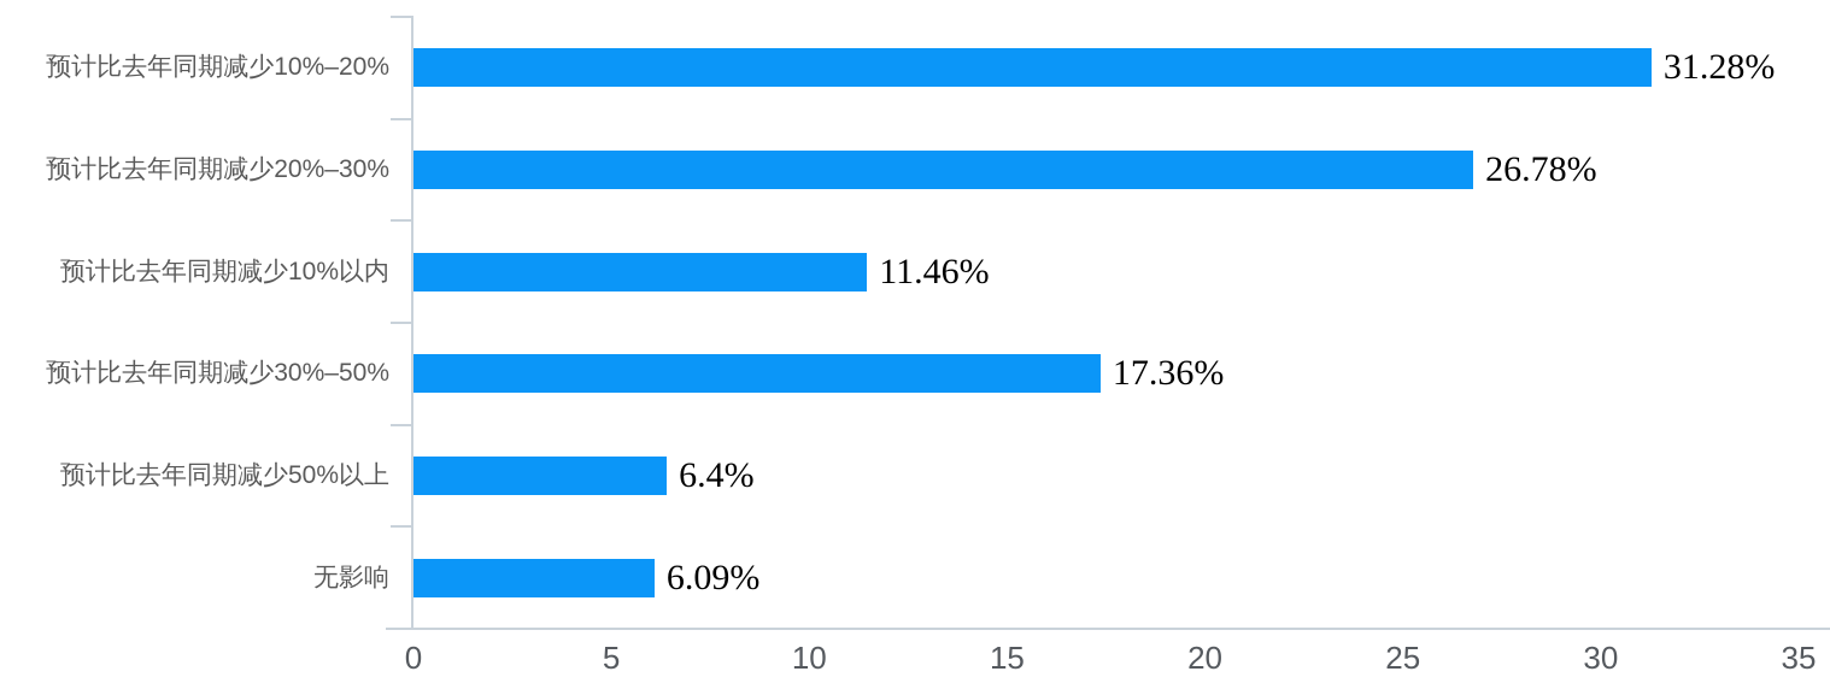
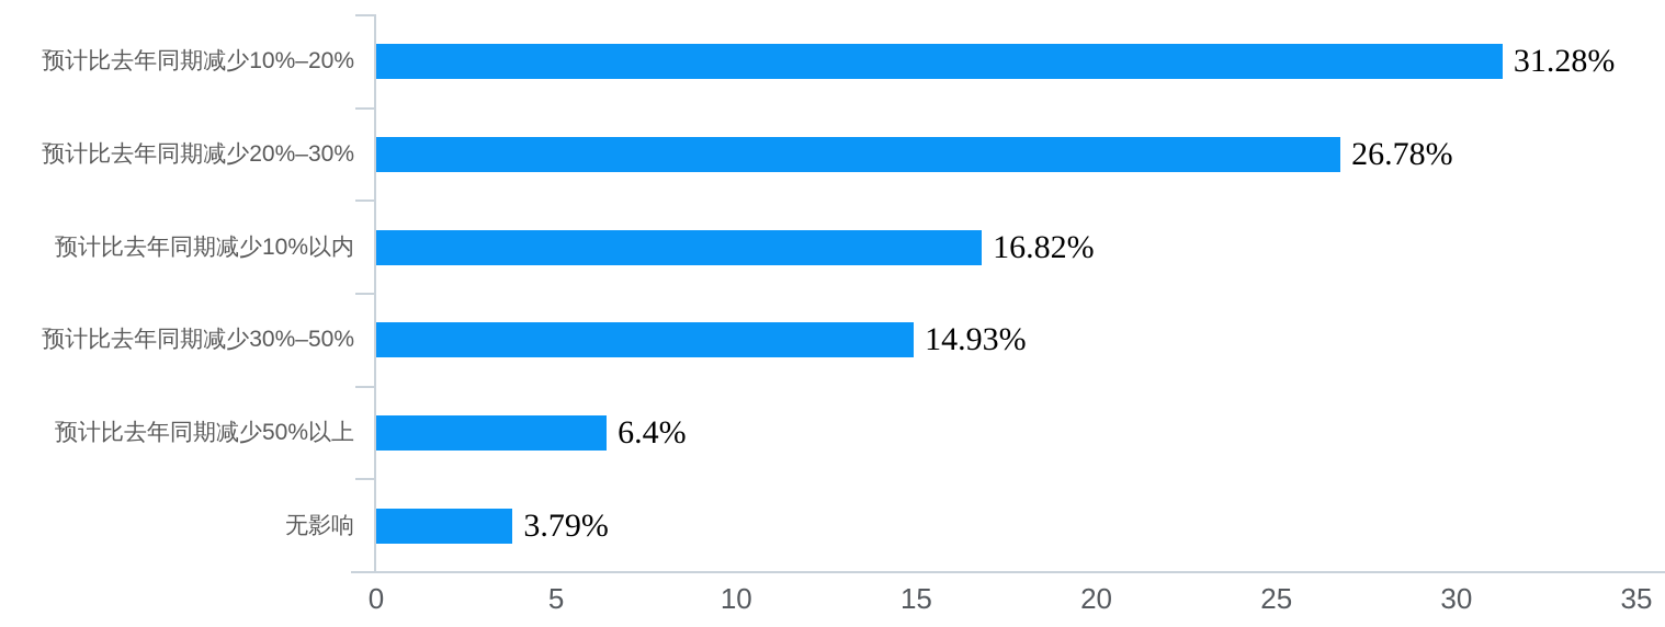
预计比去年同期减少10%以内: 11.46% -> 16.82%
预计比去年同期减少30%–50%: 17.36% -> 14.93%
无影响: 6.09% -> 3.79%
